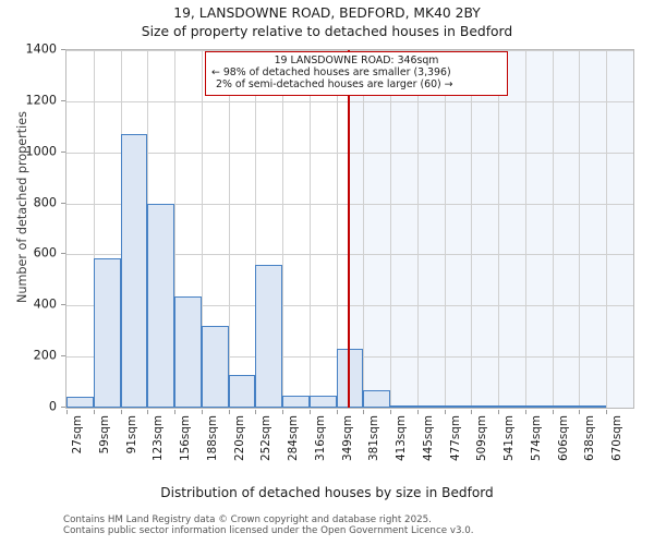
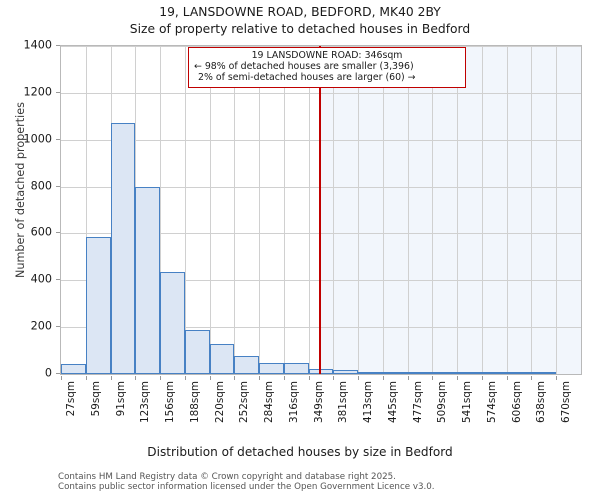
188sqm: 320 -> 190
252sqm: 560 -> 80
349sqm: 230 -> 20
381sqm: 70 -> 20
